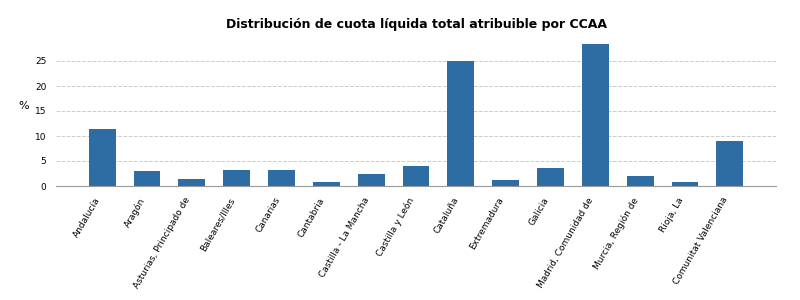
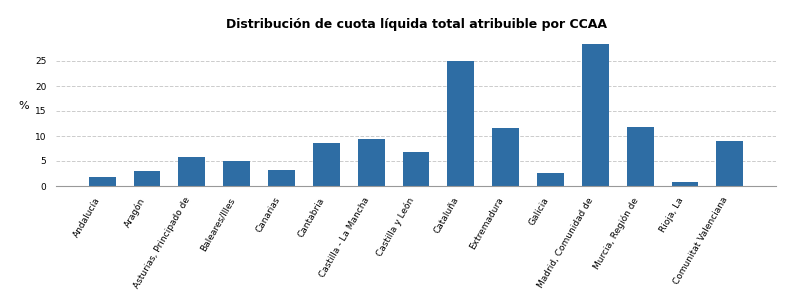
Andalucía: 11.5 -> 1.8
Asturias, Principado de: 1.5 -> 5.8
Baleares/Illes: 3.3 -> 5.0
Cantabria: 0.9 -> 8.6
Castilla - La Mancha: 2.4 -> 9.4
Castilla y León: 4.1 -> 6.8
Extremadura: 1.2 -> 11.6
Galicia: 3.7 -> 2.6
Murcia, Región de: 2.0 -> 11.8
